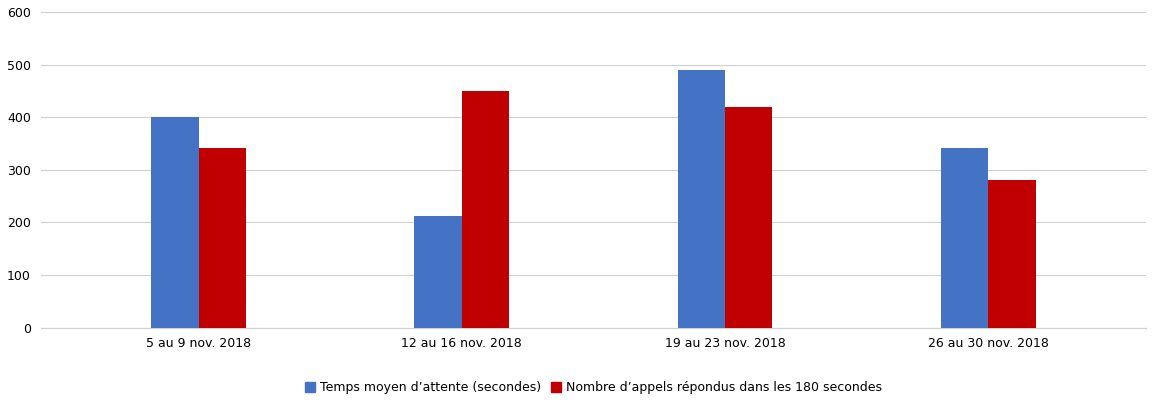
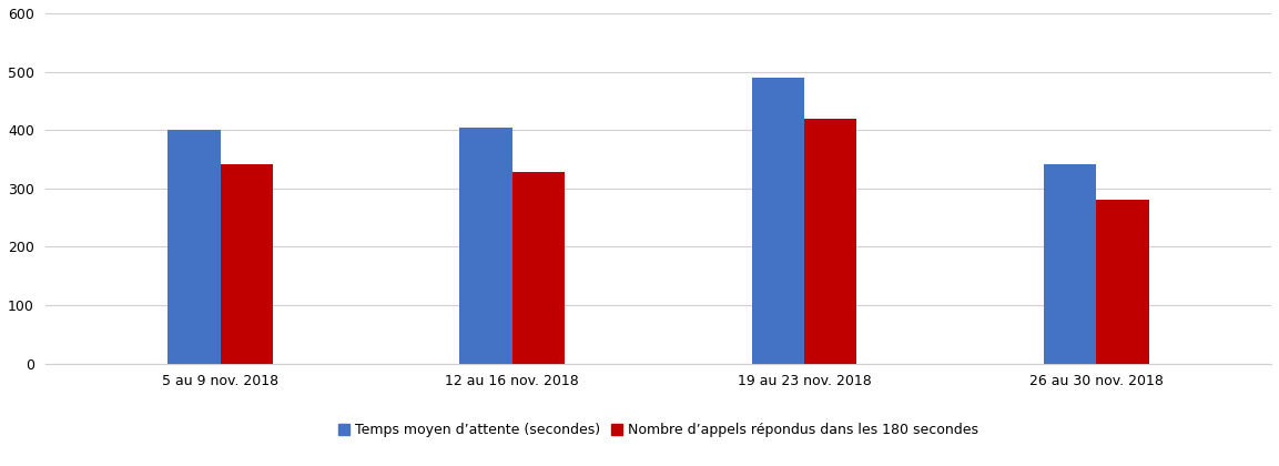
Temps moyen d’attente (secondes)/12 au 16 nov. 2018: 212 -> 404
Nombre d’appels répondus dans les 180 secondes/12 au 16 nov. 2018: 450 -> 328
